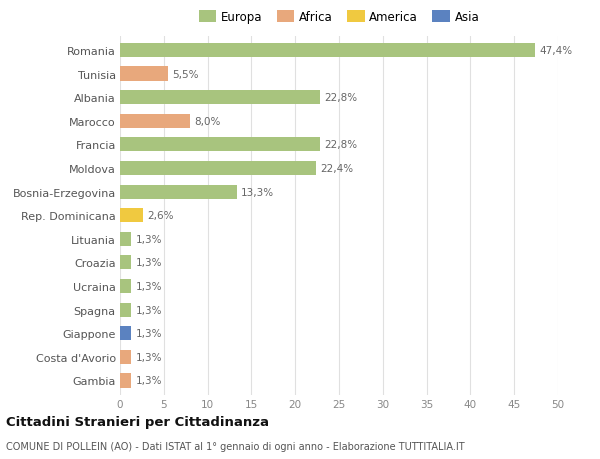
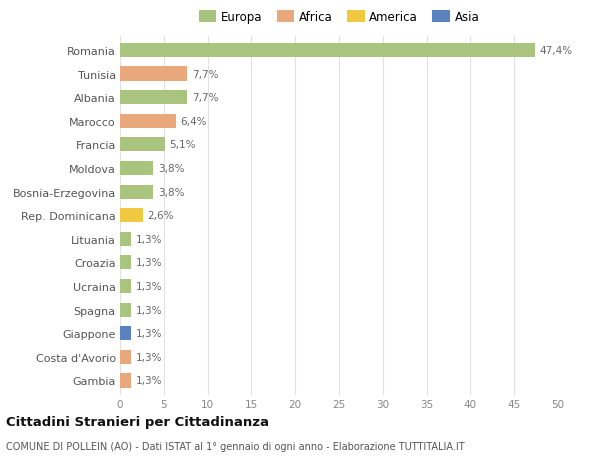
Tunisia: 5,5% -> 7,7%
Albania: 22,8% -> 7,7%
Marocco: 8,0% -> 6,4%
Francia: 22,8% -> 5,1%
Moldova: 22,4% -> 3,8%
Bosnia-Erzegovina: 13,3% -> 3,8%
